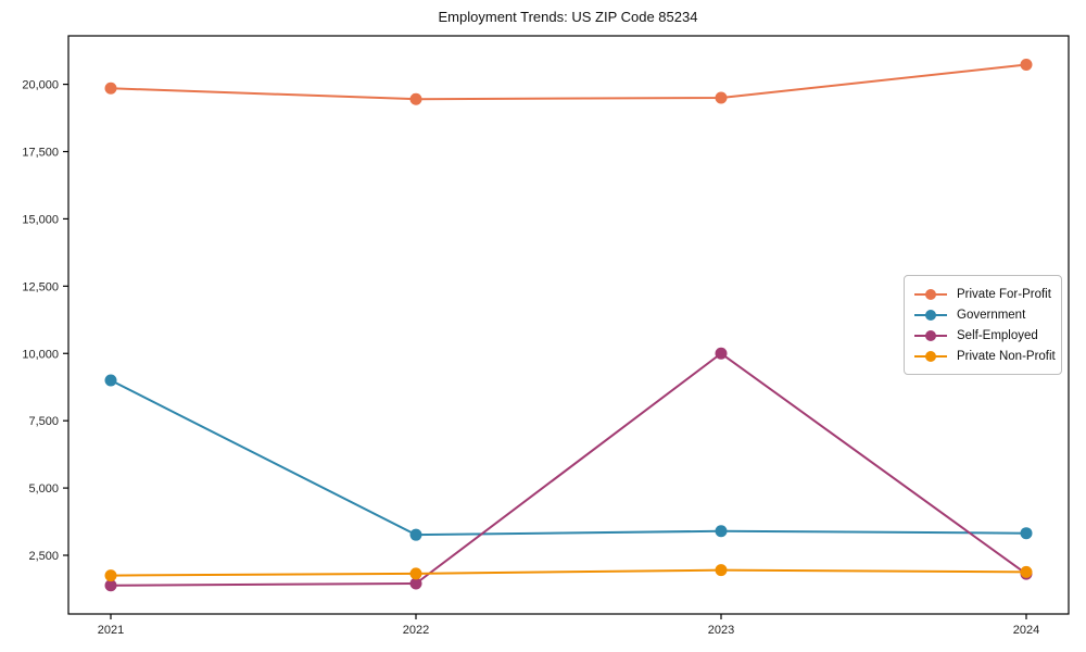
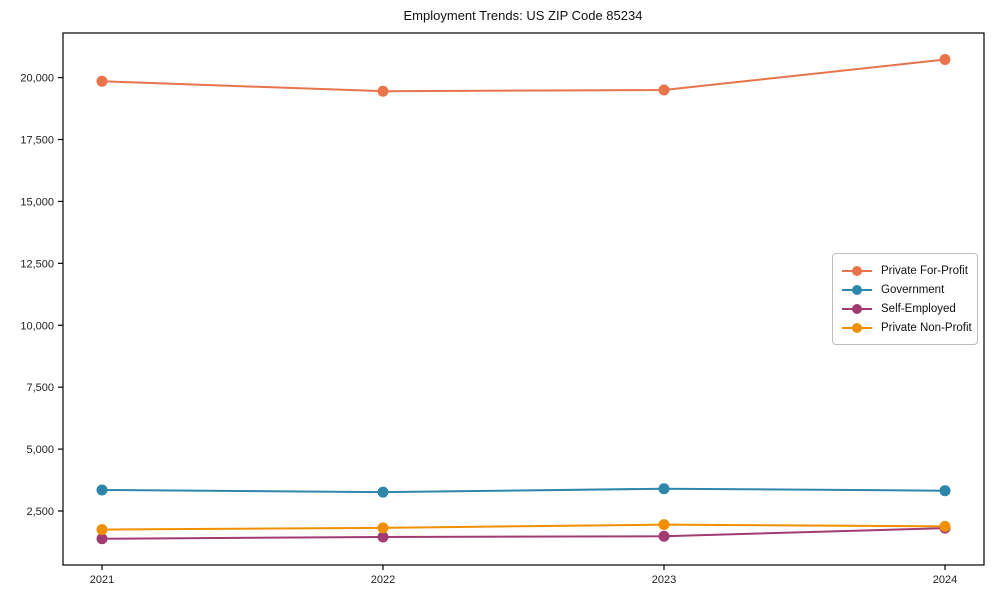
Government/2021: 9000 -> 3400
Self-Employed/2023: 10000 -> 1500
